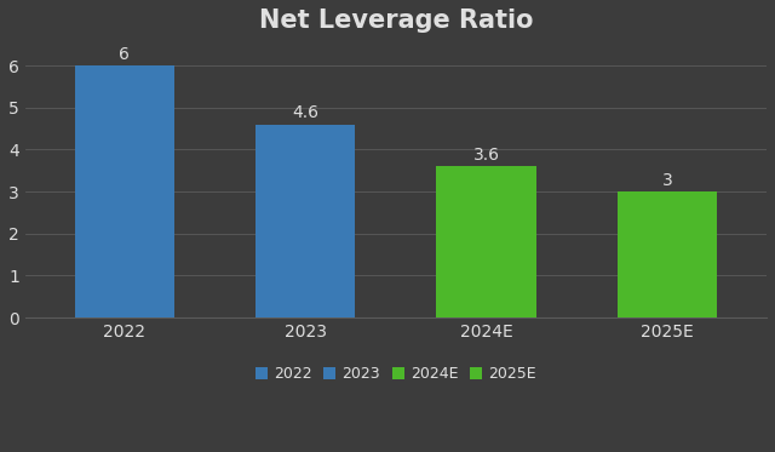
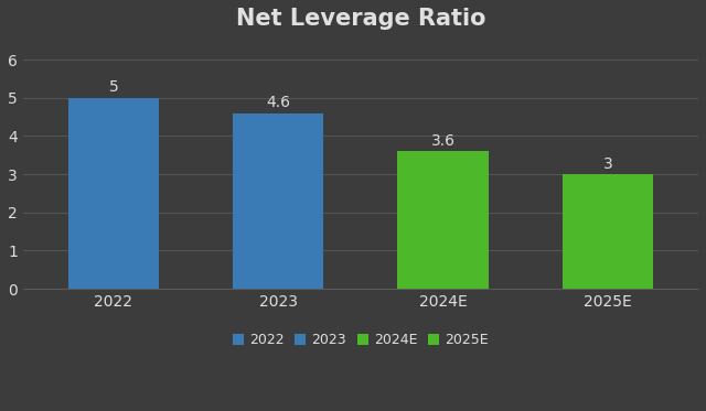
2022: 6 -> 5
